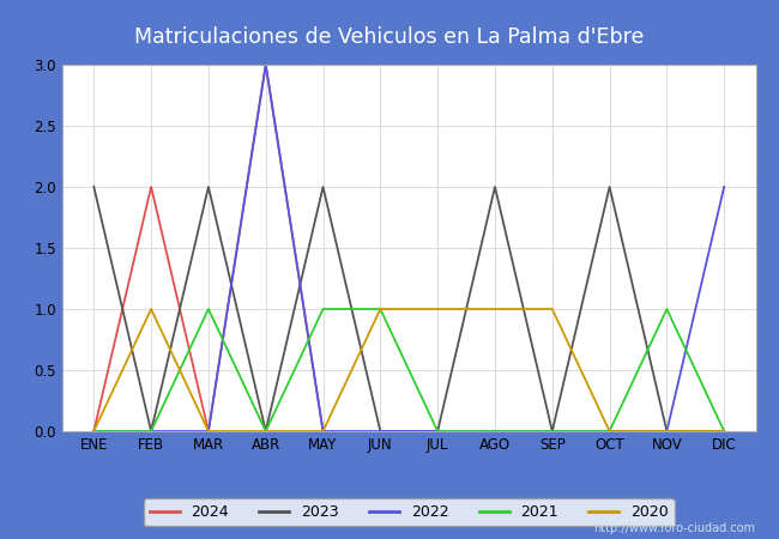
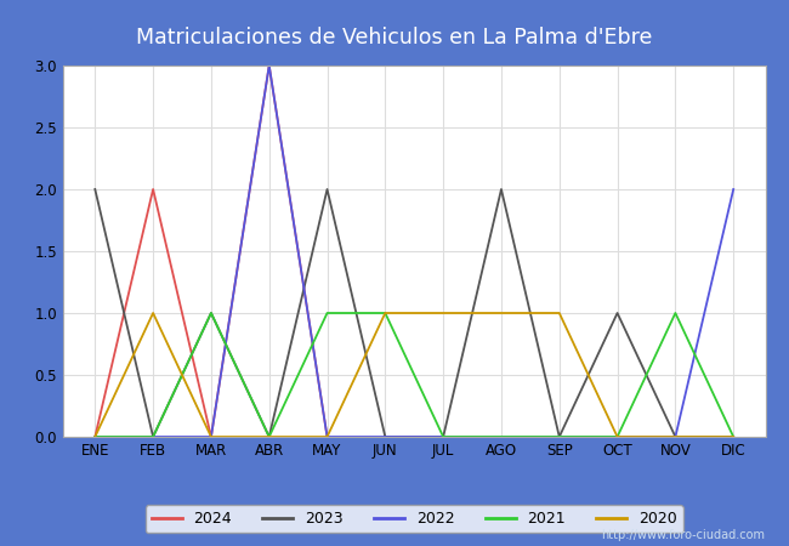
2023/MAR: 2 -> 1
2023/OCT: 2 -> 1
